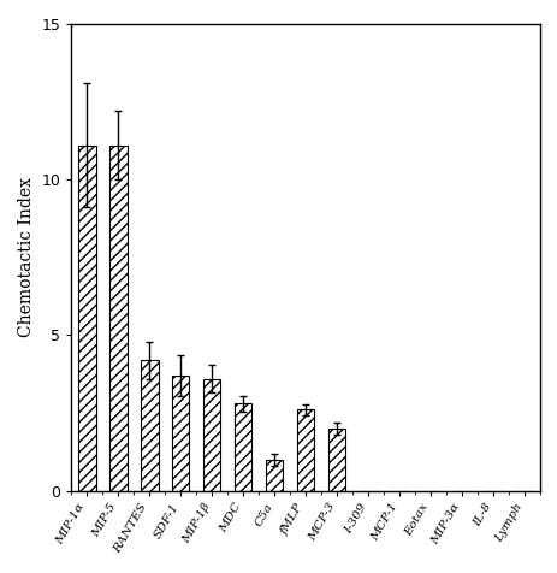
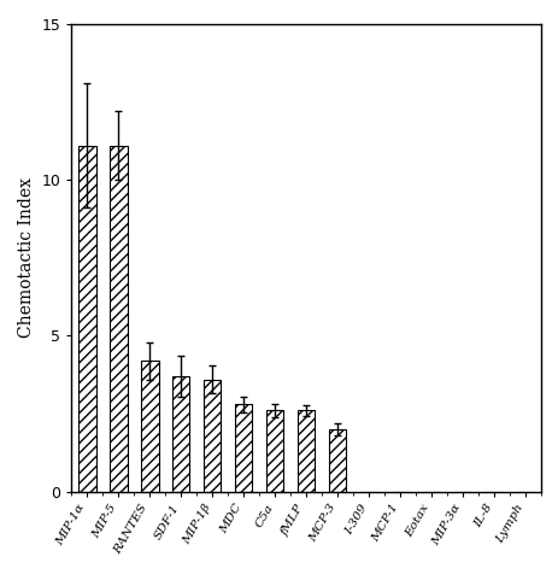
C5a: 1.0 -> 2.6
